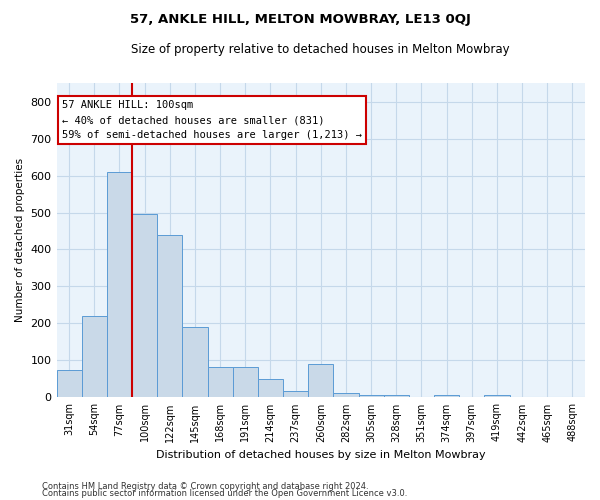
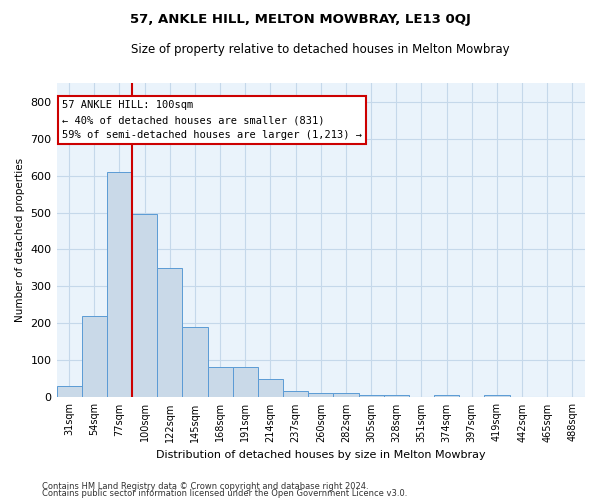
31sqm: 75 -> 30
122sqm: 440 -> 350
260sqm: 90 -> 13
